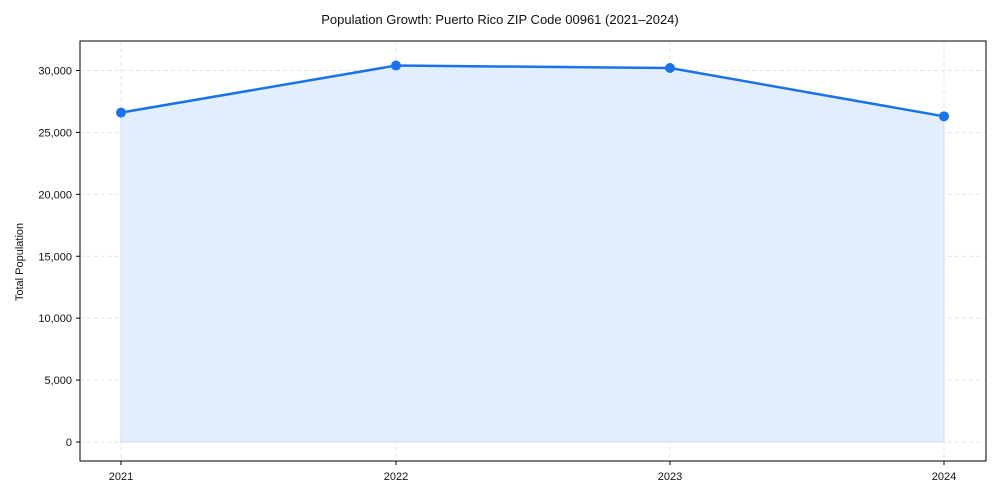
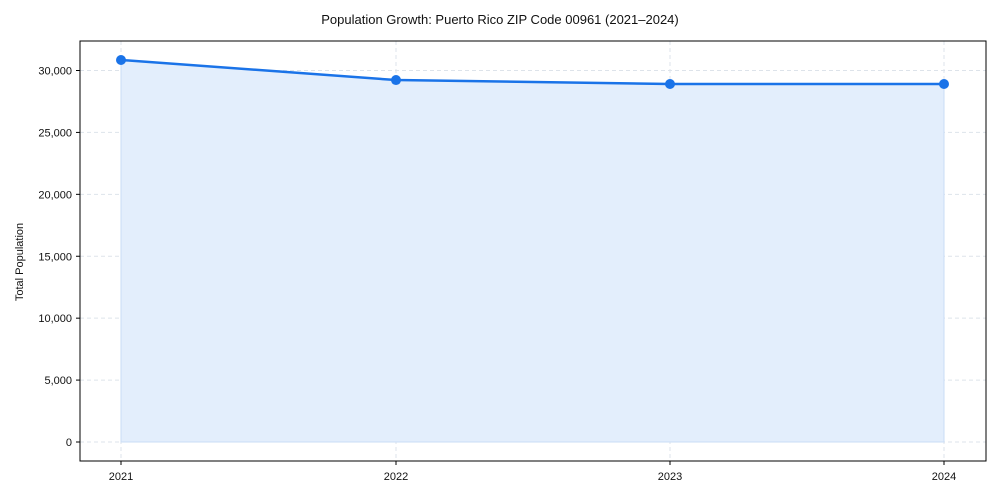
2021: 26600 -> 30800
2022: 30400 -> 29200
2023: 30200 -> 28900
2024: 26300 -> 28900
